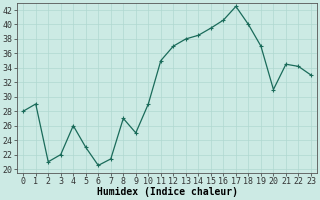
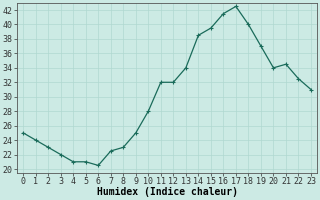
0: 28.0 -> 25.0
1: 29.0 -> 24.0
2: 21.0 -> 23.0
4: 26.0 -> 21.0
5: 23.0 -> 21.0
7: 21.4 -> 22.5
8: 27.0 -> 23.0
10: 29.0 -> 28.0
11: 35.0 -> 32.0
12: 37.0 -> 32.0
13: 38.0 -> 34.0
16: 40.6 -> 41.5
20: 31.0 -> 34.0
22: 34.2 -> 32.5
23: 33.0 -> 31.0
